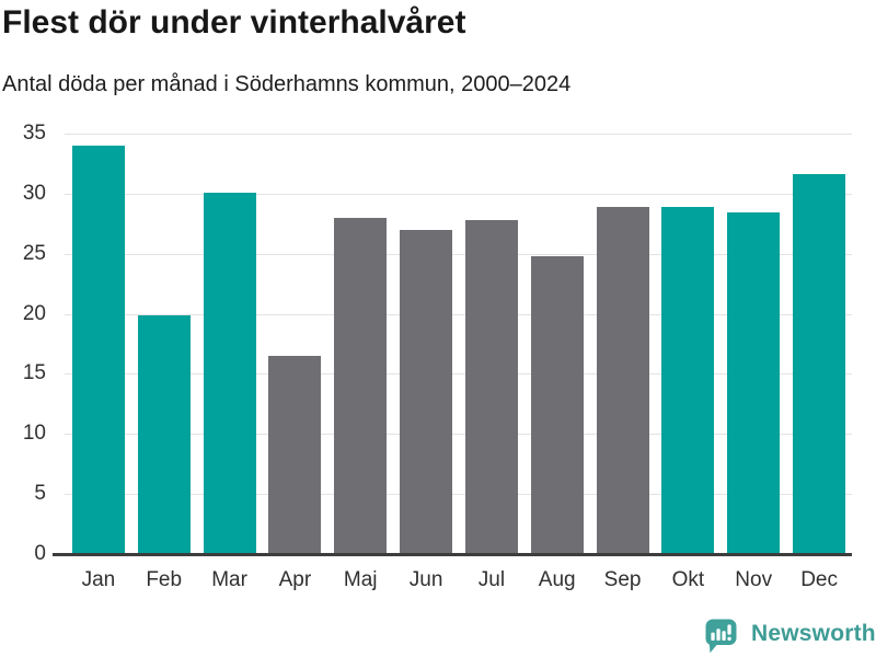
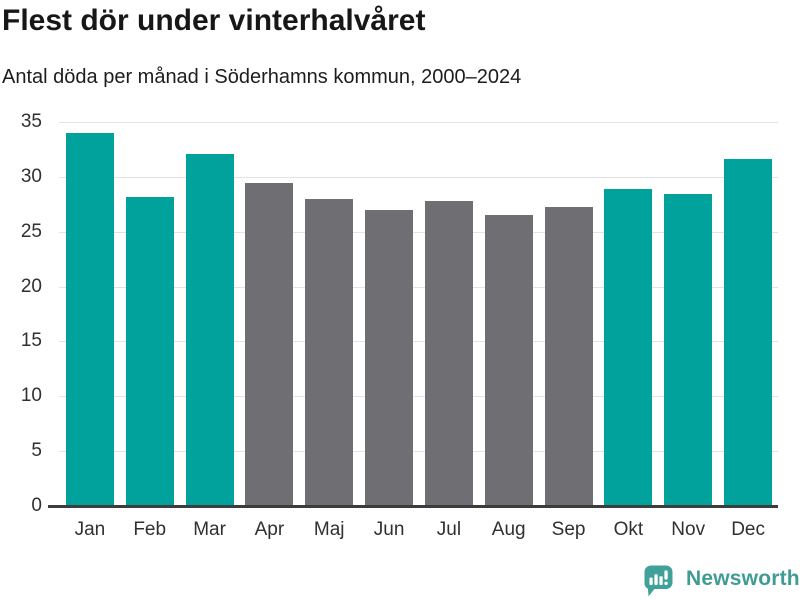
Feb: 19.9 -> 28.2
Mar: 30.1 -> 32.1
Apr: 16.5 -> 29.4
Aug: 24.8 -> 26.5
Sep: 28.9 -> 27.3
